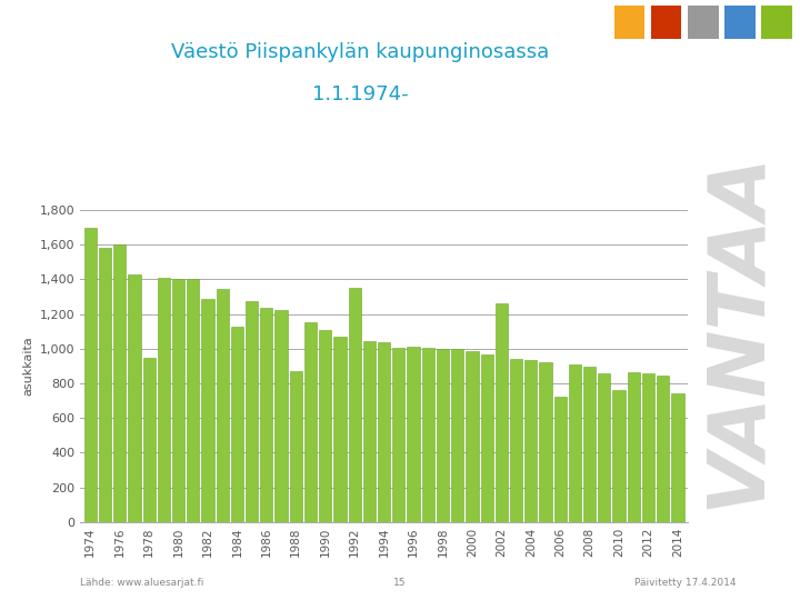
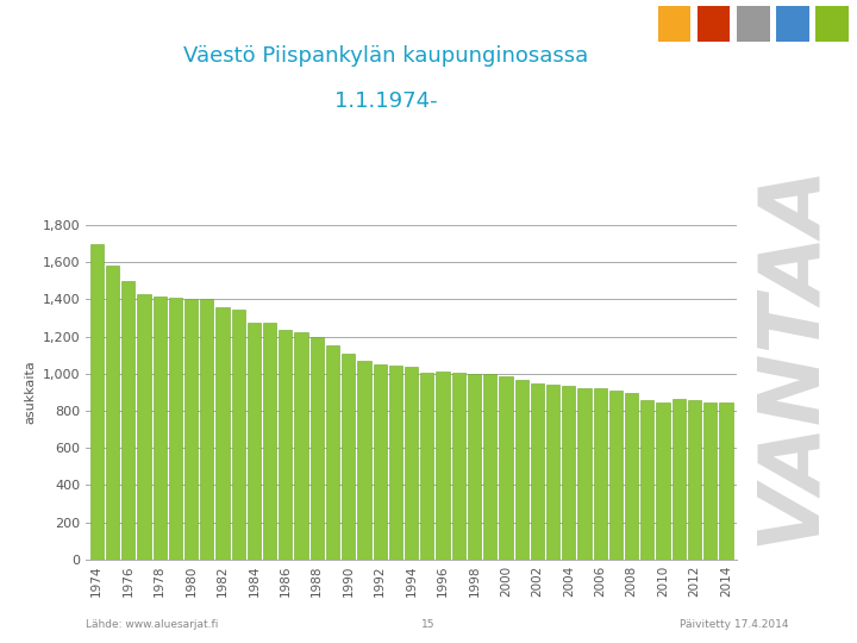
1976: 1,600 -> 1,500
1978: 950 -> 1,420
1982: 1,290 -> 1,360
1984: 1,130 -> 1,280
1988: 870 -> 1,200
1992: 1,350 -> 1,050
2002: 1,260 -> 950
2006: 720 -> 920
2010: 760 -> 840
2014: 740 -> 840
